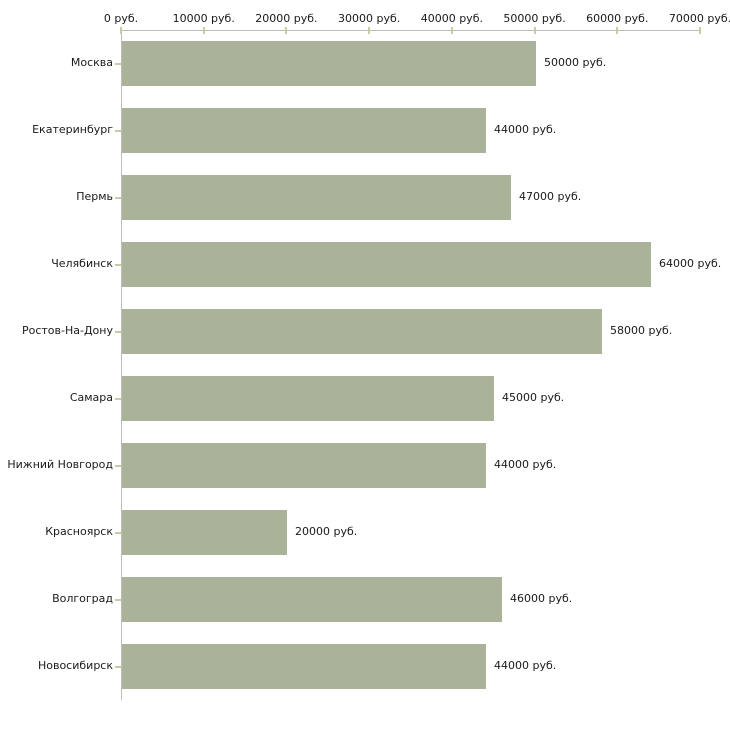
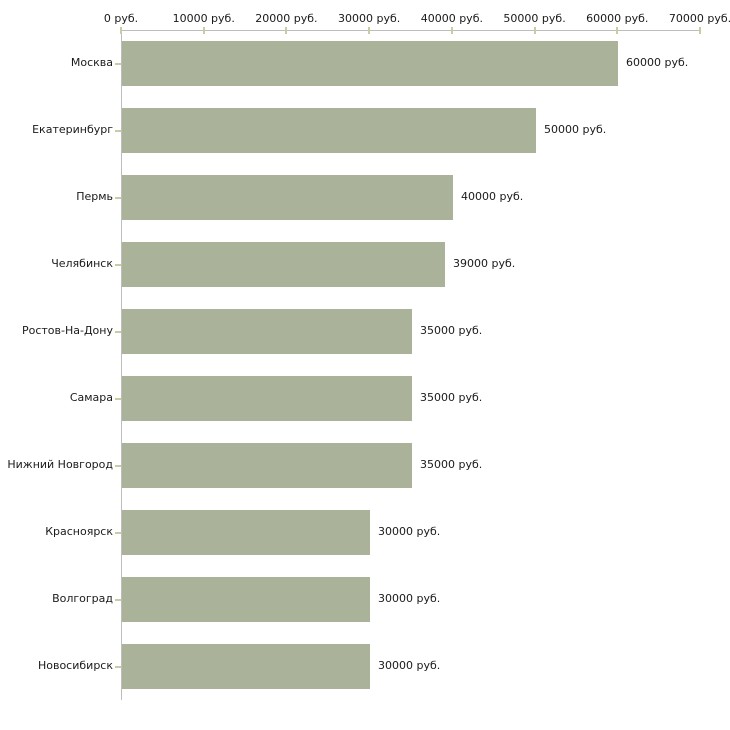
Москва: 50000 -> 60000
Екатеринбург: 44000 -> 50000
Пермь: 47000 -> 40000
Челябинск: 64000 -> 39000
Ростов-На-Дону: 58000 -> 35000
Самара: 45000 -> 35000
Нижний Новгород: 44000 -> 35000
Красноярск: 20000 -> 30000
Волгоград: 46000 -> 30000
Новосибирск: 44000 -> 30000
